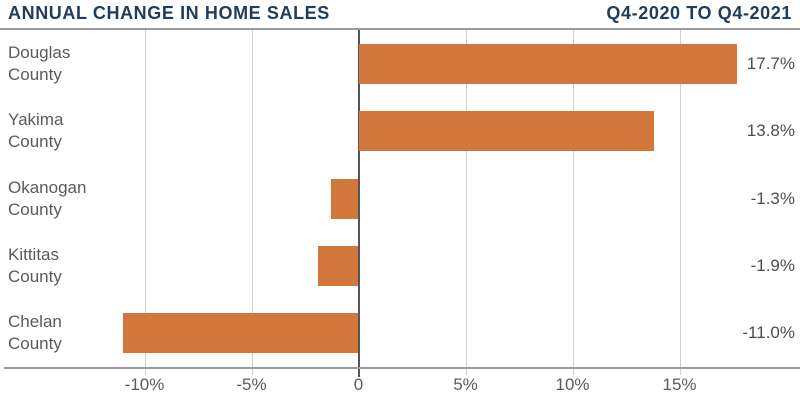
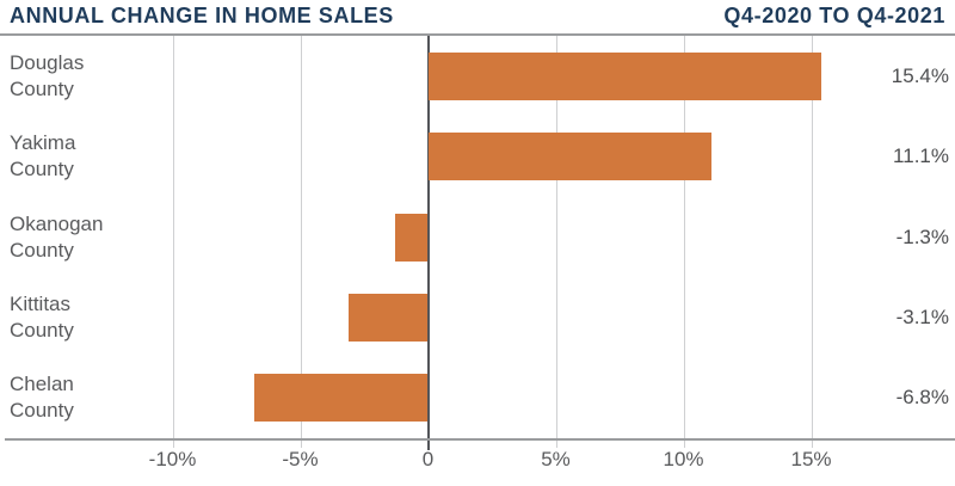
Douglas County: 17.7% -> 15.4%
Yakima County: 13.8% -> 11.1%
Kittitas County: -1.9% -> -3.1%
Chelan County: -11.0% -> -6.8%
